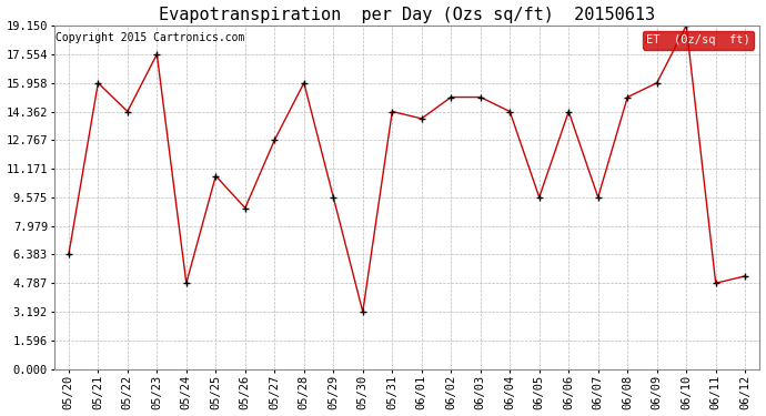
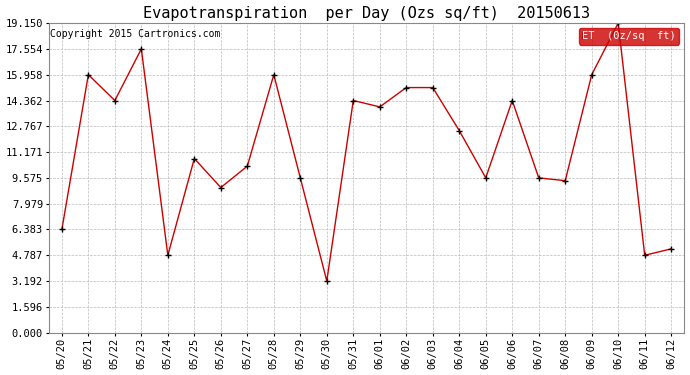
05/27: 12.8 -> 10.3
06/04: 14.4 -> 12.5
06/08: 15.2 -> 9.4
